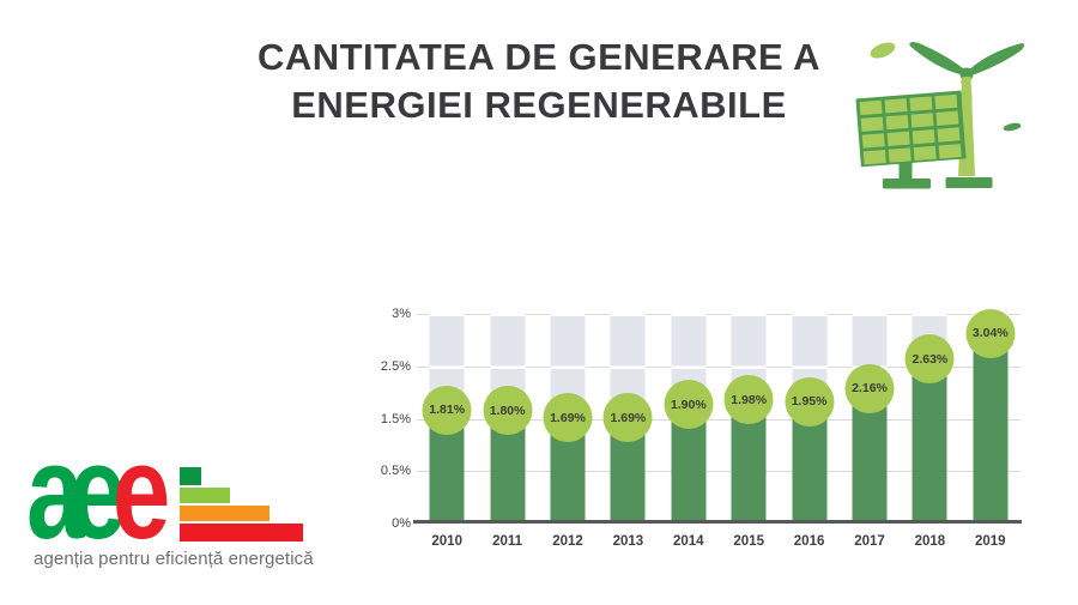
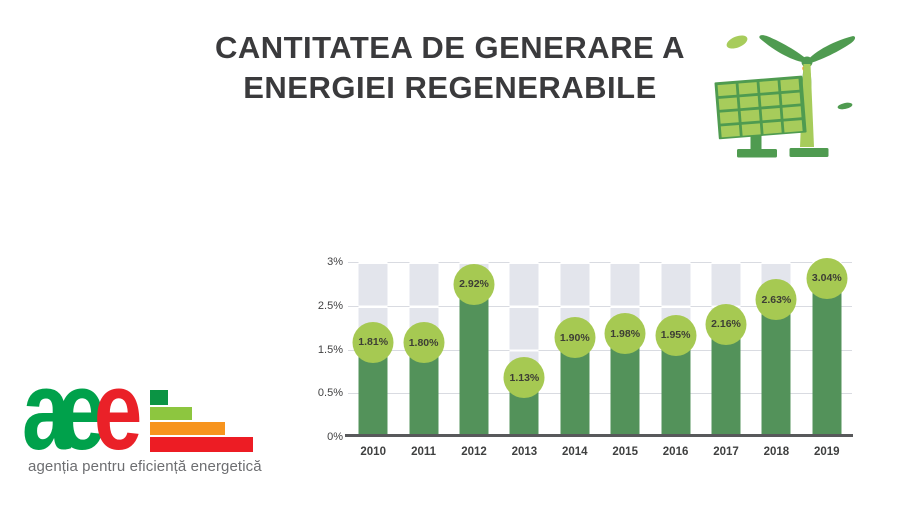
2012: 1.69% -> 2.92%
2013: 1.69% -> 1.13%
